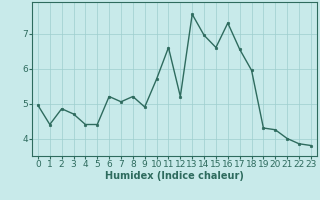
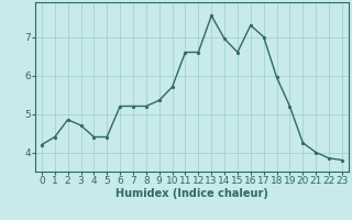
0: 4.95 -> 4.20
7: 5.05 -> 5.20
9: 4.90 -> 5.35
12: 5.20 -> 6.60
17: 6.55 -> 7.00
19: 4.30 -> 5.20
